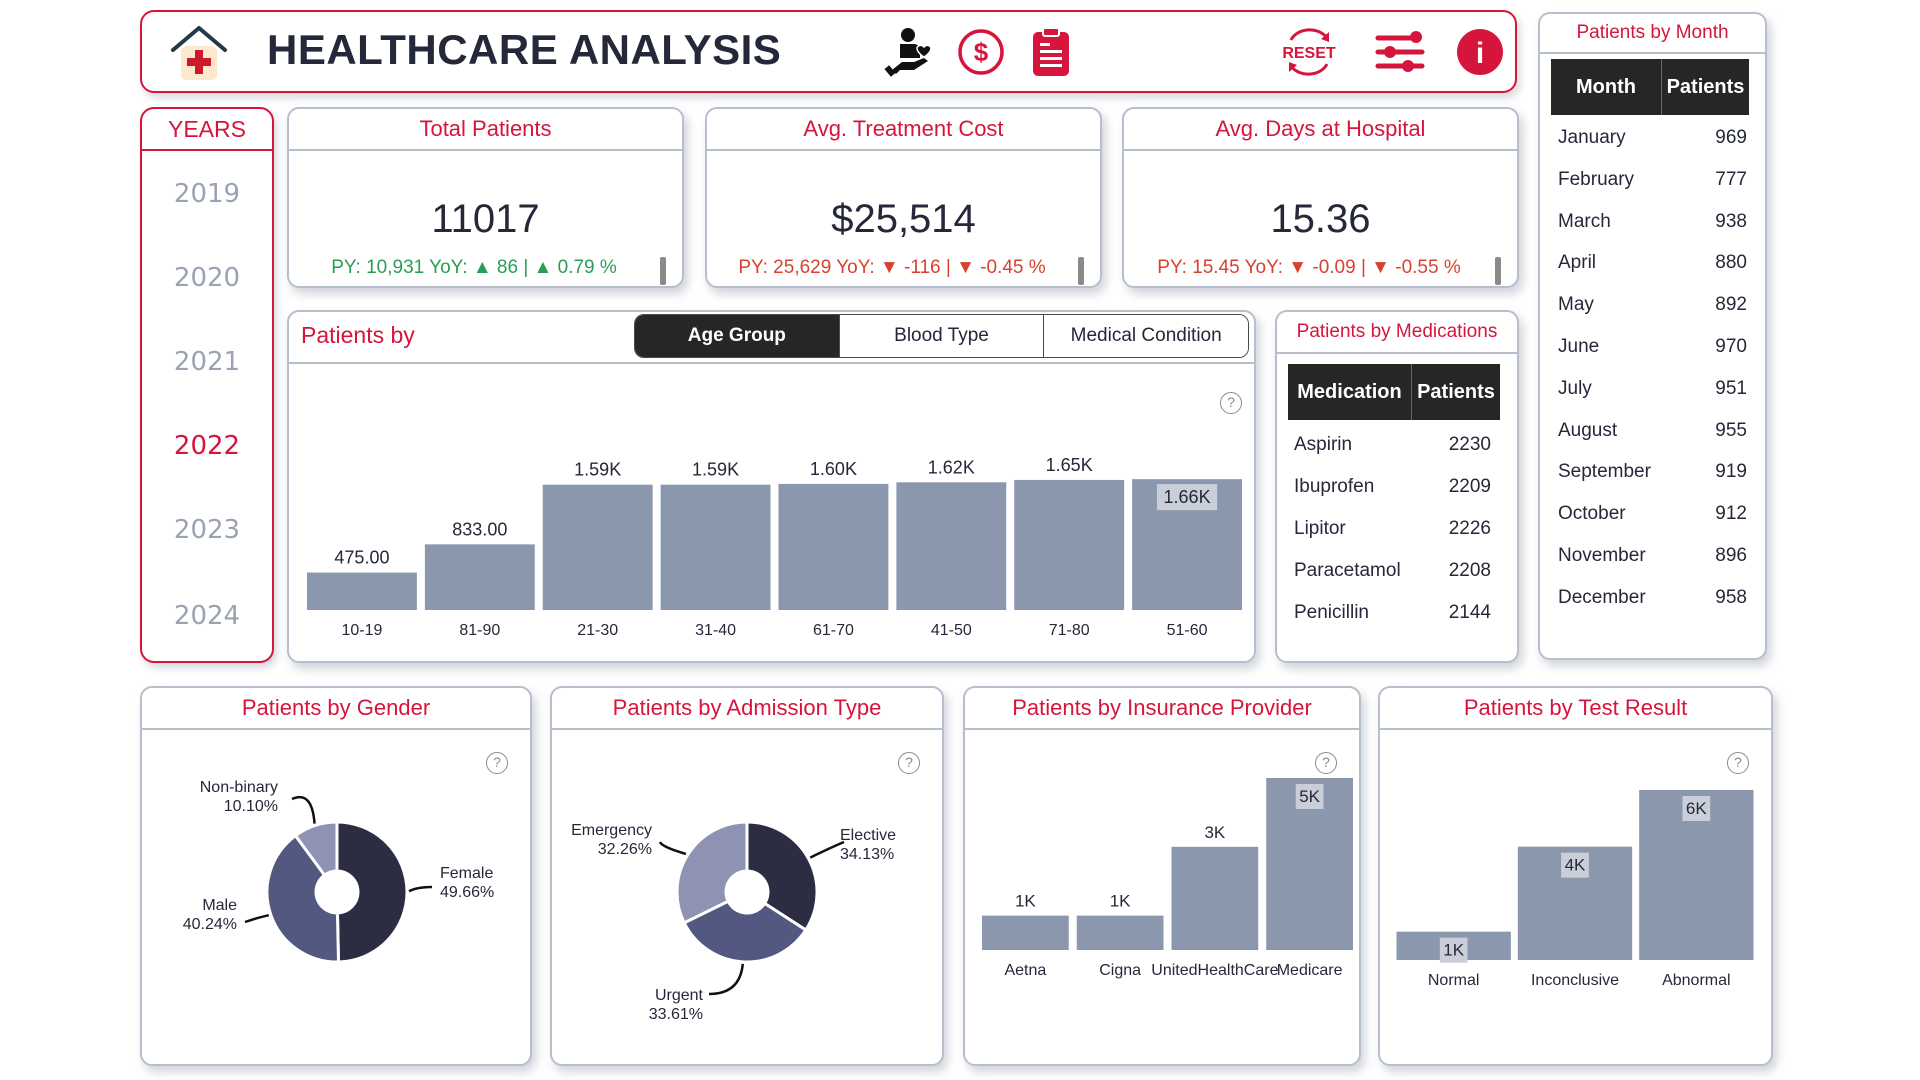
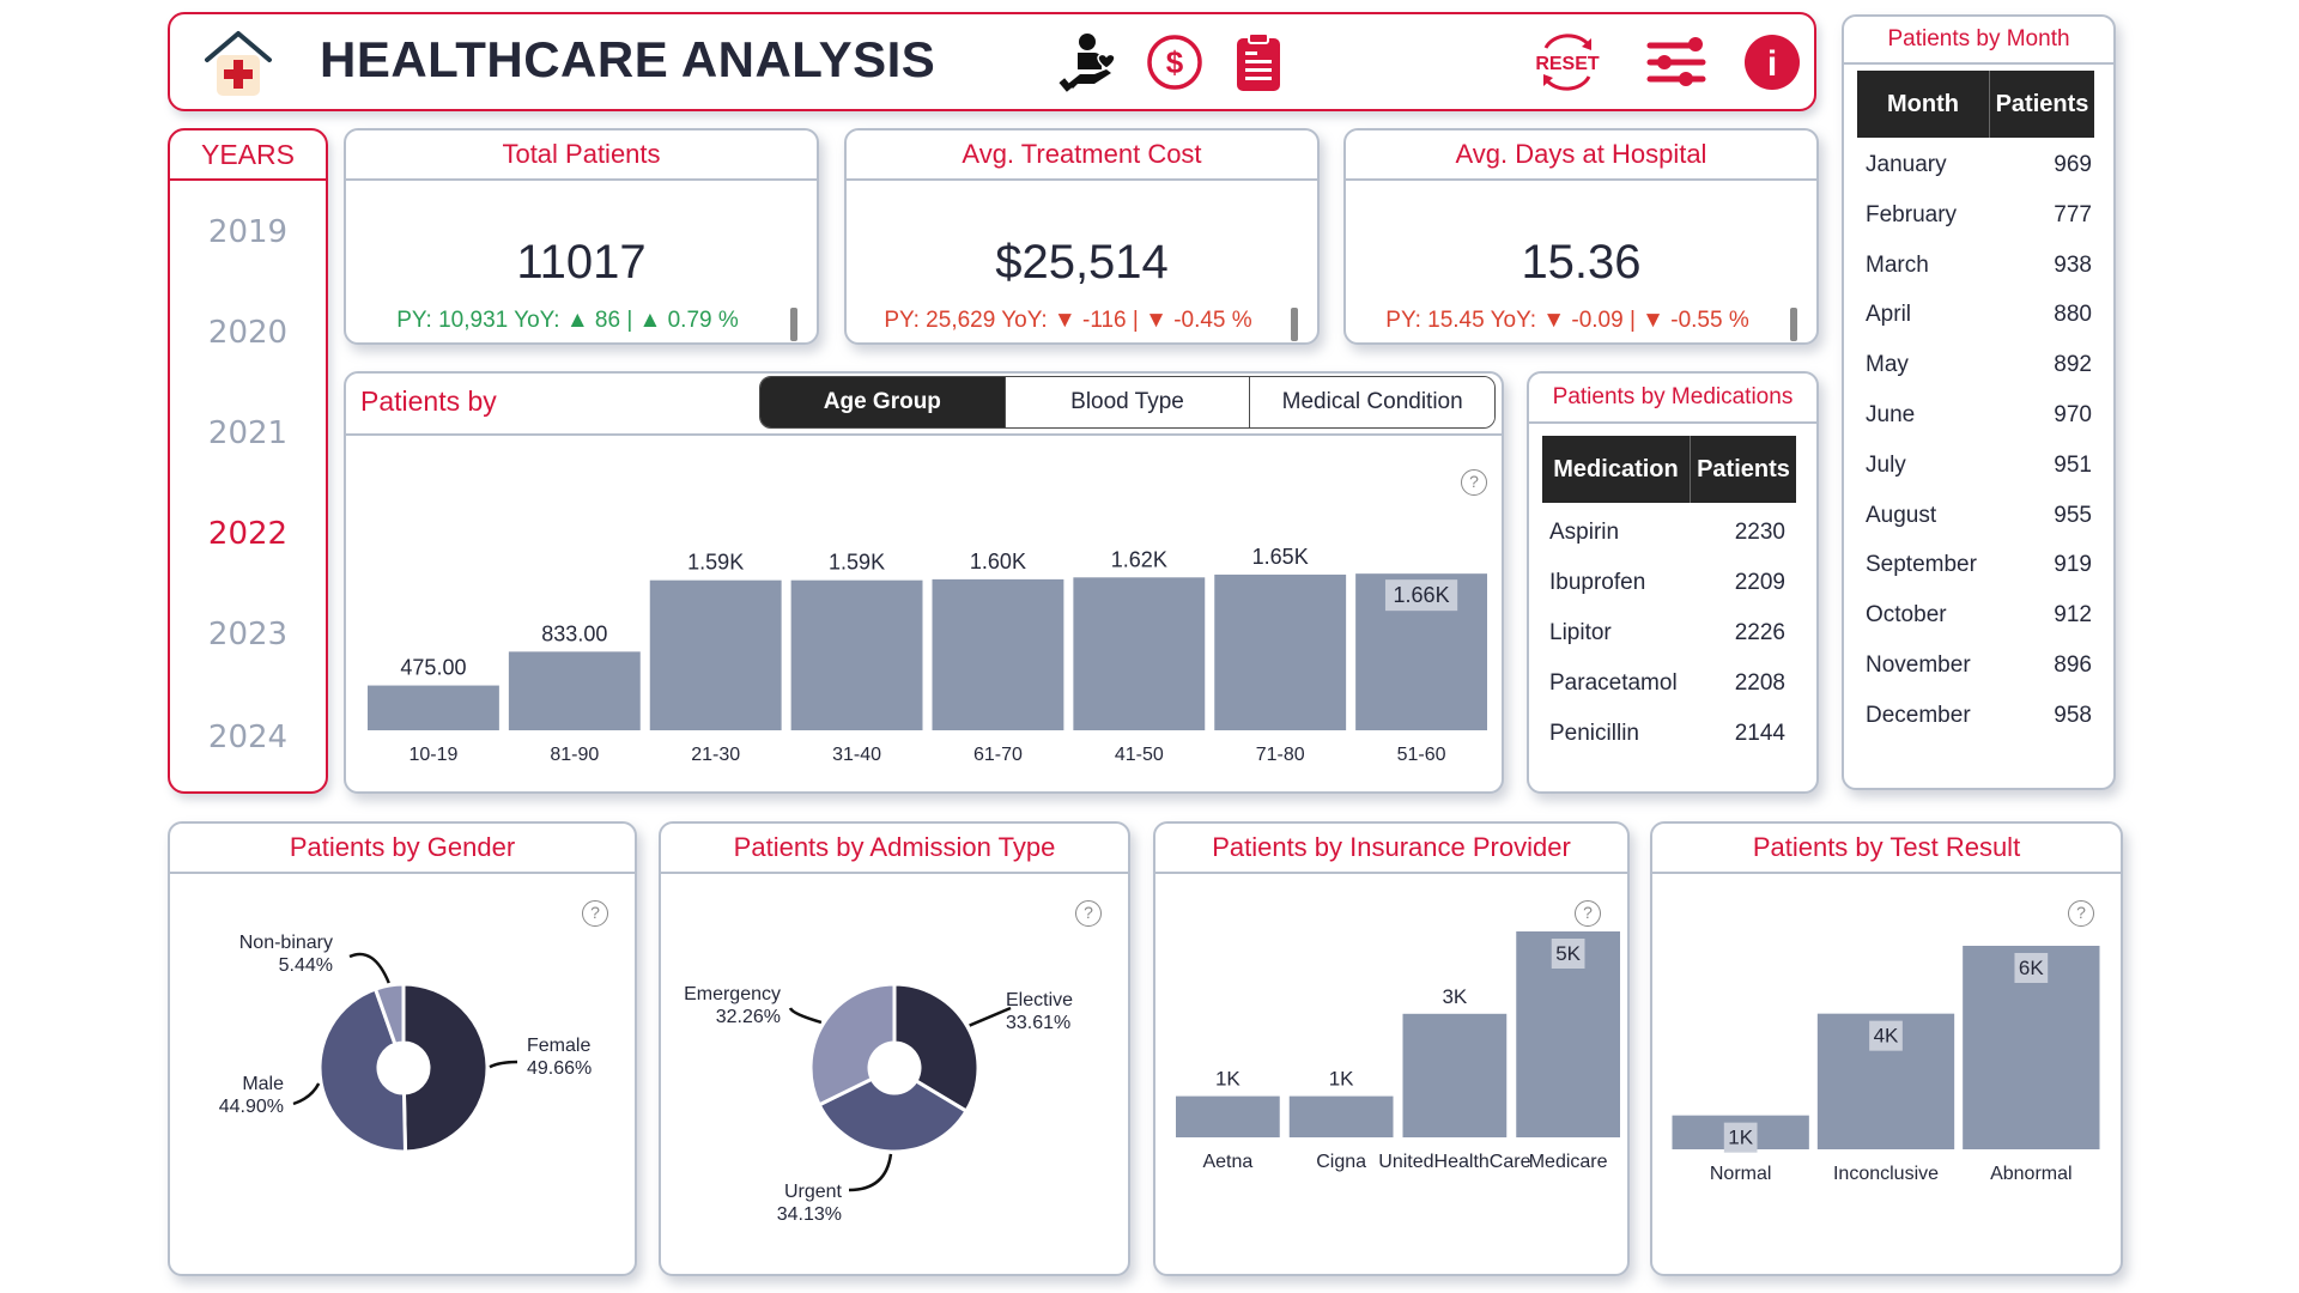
Patients by Gender/Male: 40.24% -> 44.90%
Patients by Gender/Non-binary: 10.10% -> 5.44%
Patients by Admission Type/Elective: 34.13% -> 33.61%
Patients by Admission Type/Urgent: 33.61% -> 34.13%
